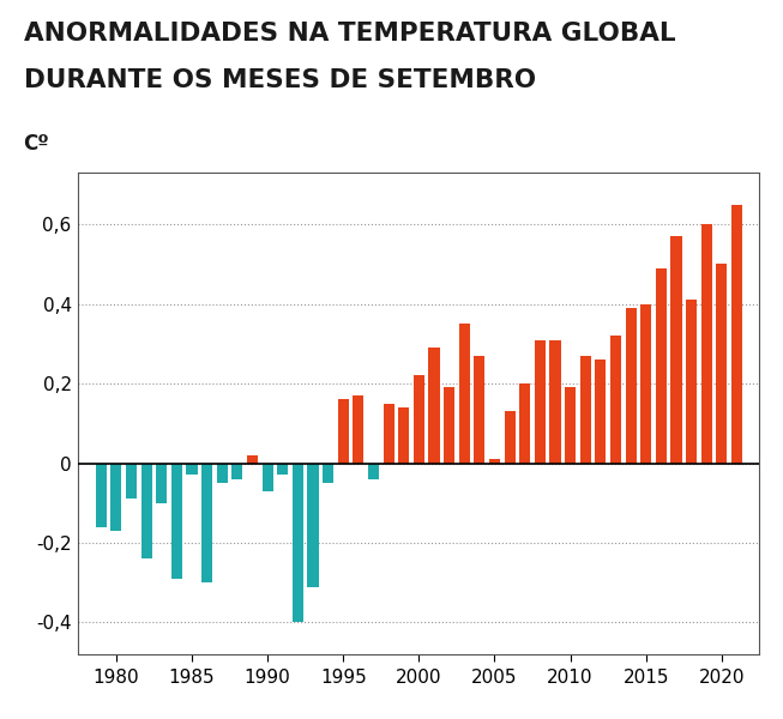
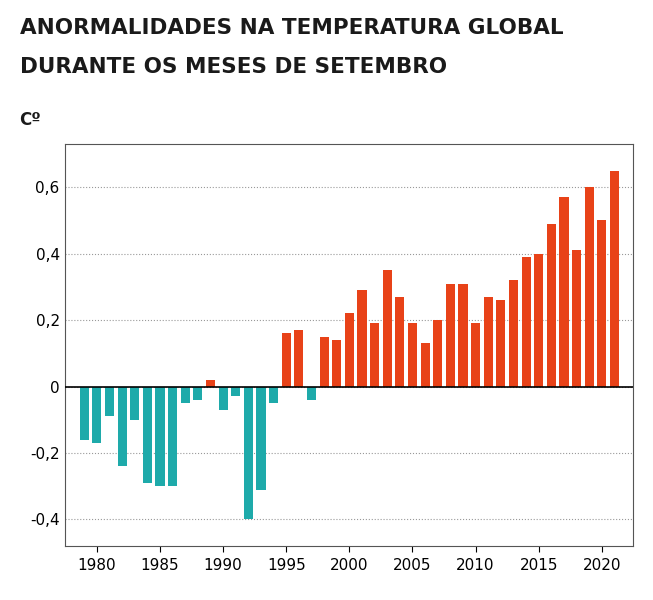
1985: -0,03 -> -0,30
2005: 0,01 -> 0,19
